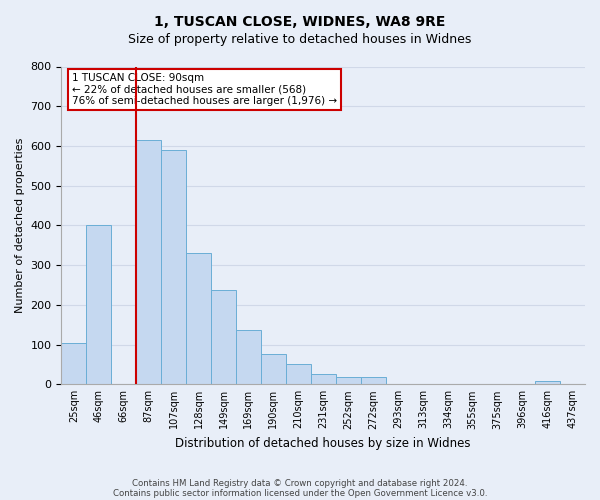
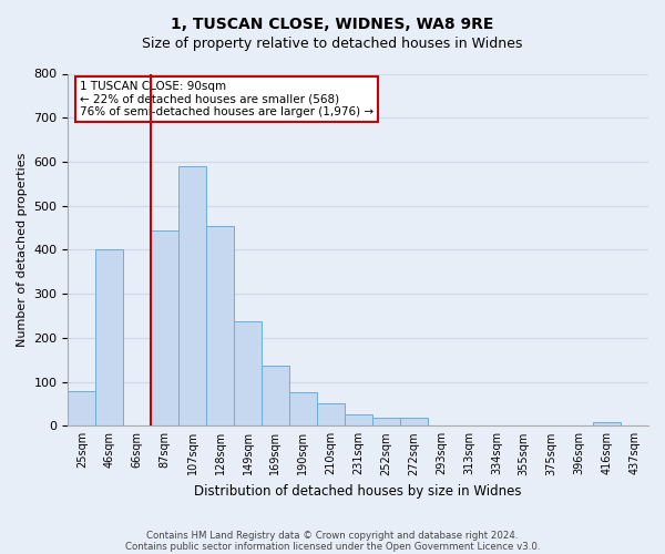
25sqm: 105 -> 80
87sqm: 615 -> 445
128sqm: 330 -> 455
